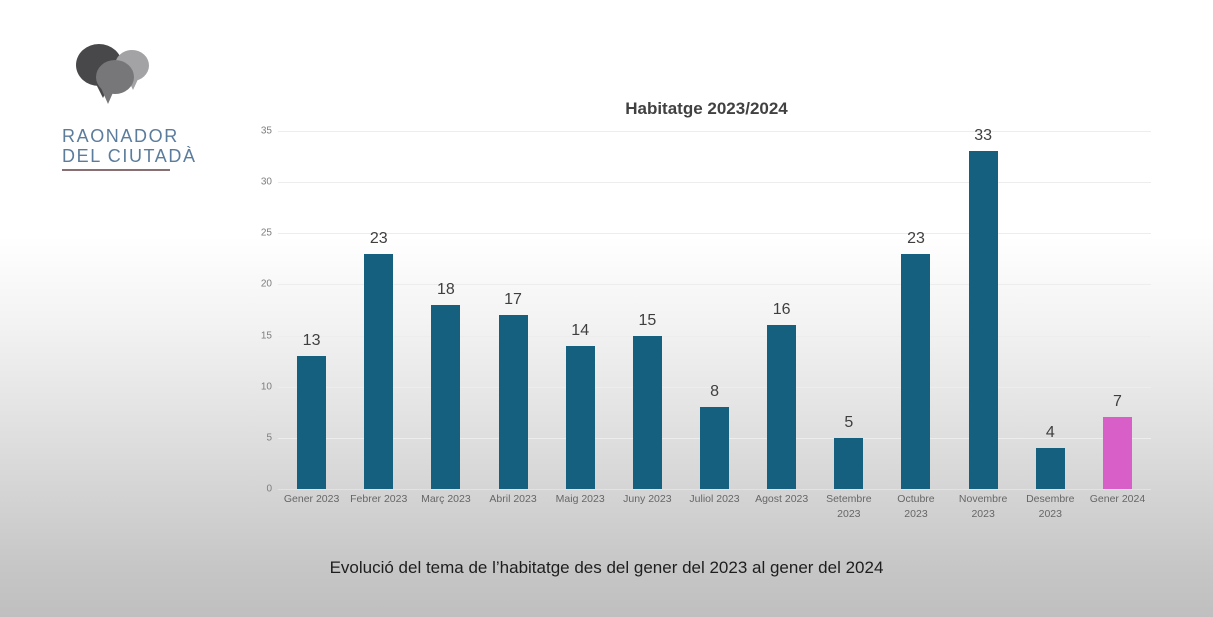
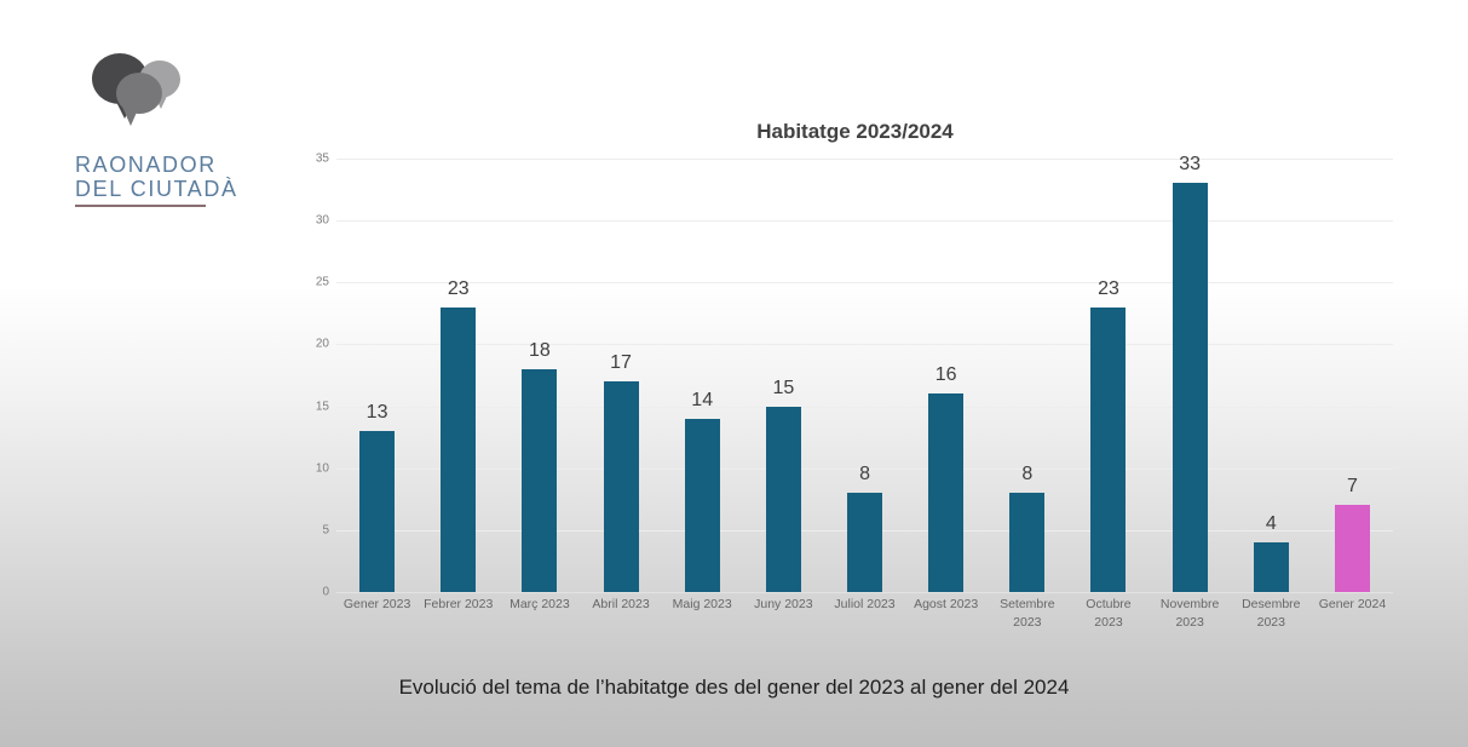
Setembre 2023: 5 -> 8
